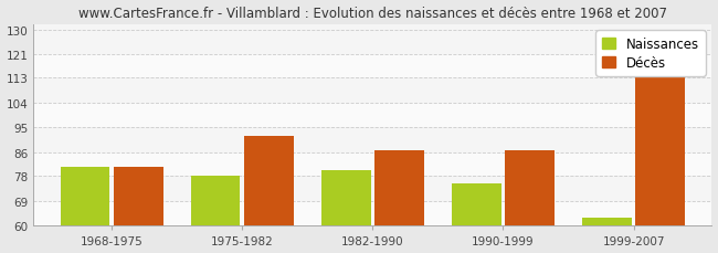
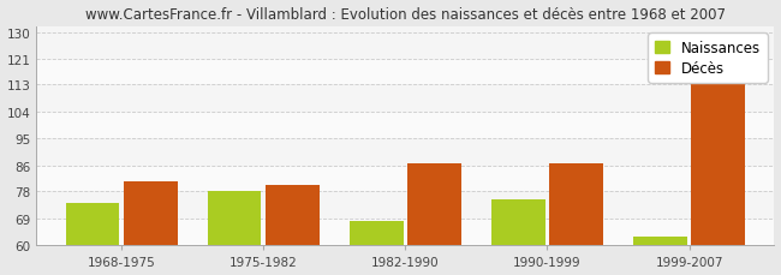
Naissances/1968-1975: 81 -> 74
Décès/1975-1982: 92 -> 80
Naissances/1982-1990: 80 -> 68
